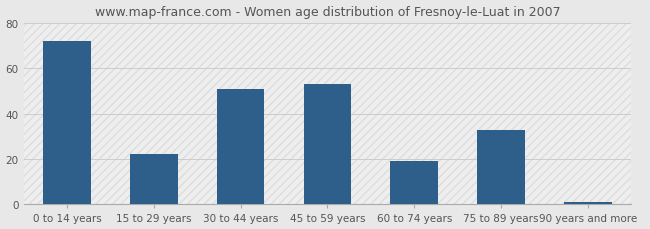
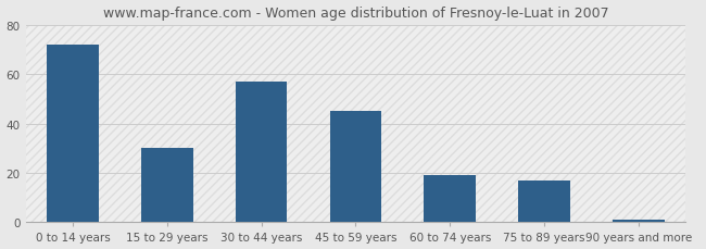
15 to 29 years: 22 -> 30
30 to 44 years: 51 -> 57
45 to 59 years: 53 -> 45
75 to 89 years: 33 -> 17
